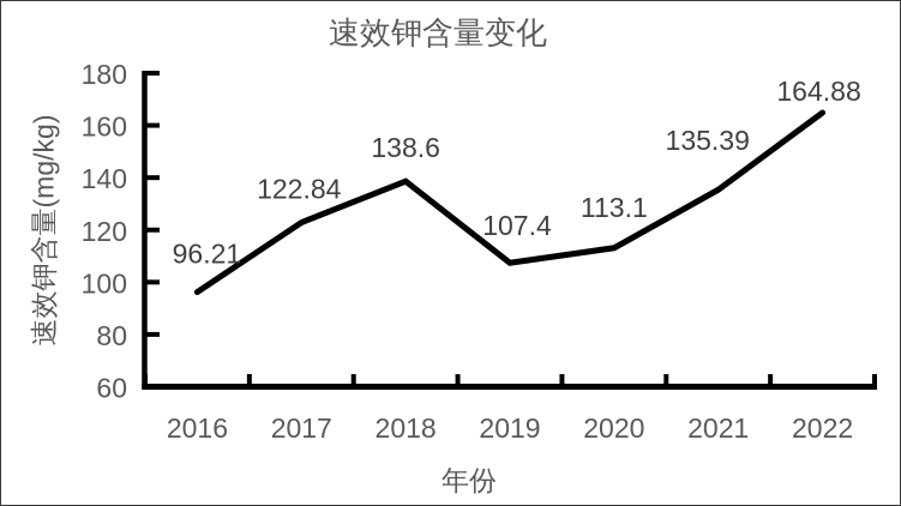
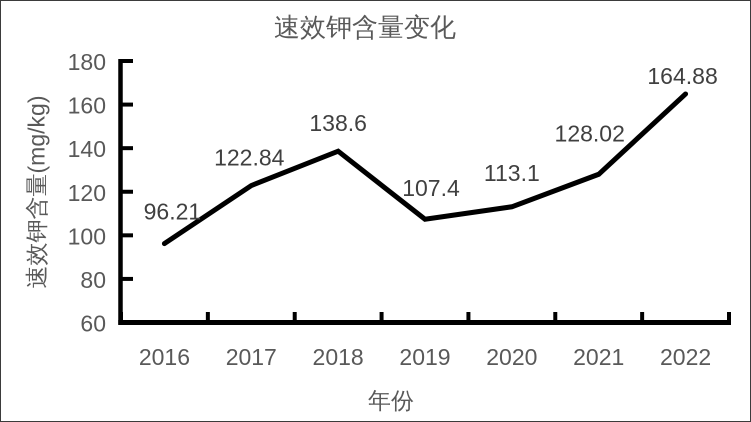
2021: 135.39 -> 128.02
